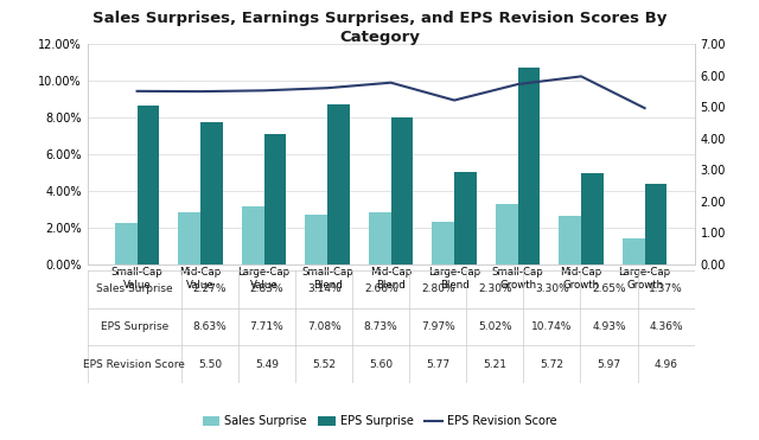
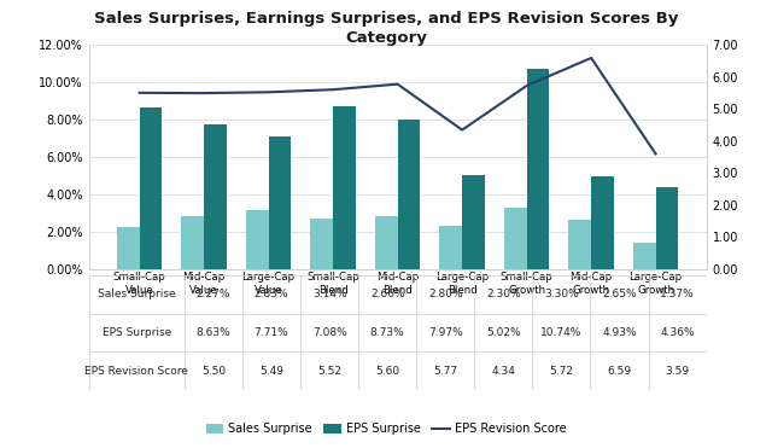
EPS Revision Score/Large-Cap Blend: 5.21 -> 4.34
EPS Revision Score/Mid-Cap Growth: 5.97 -> 6.59
EPS Revision Score/Large-Cap Growth: 4.96 -> 3.59
